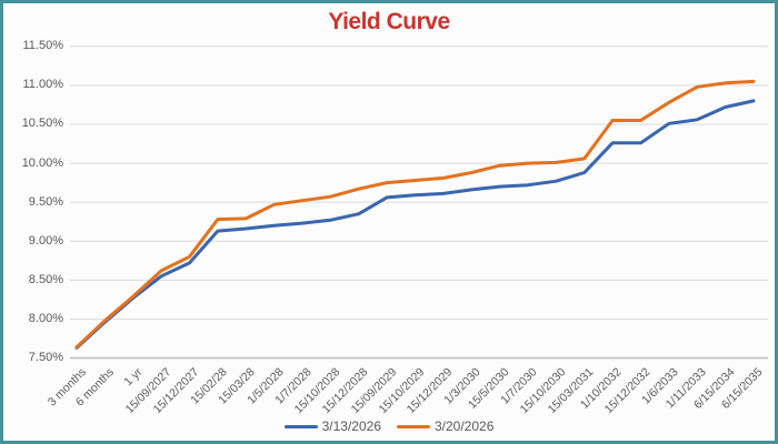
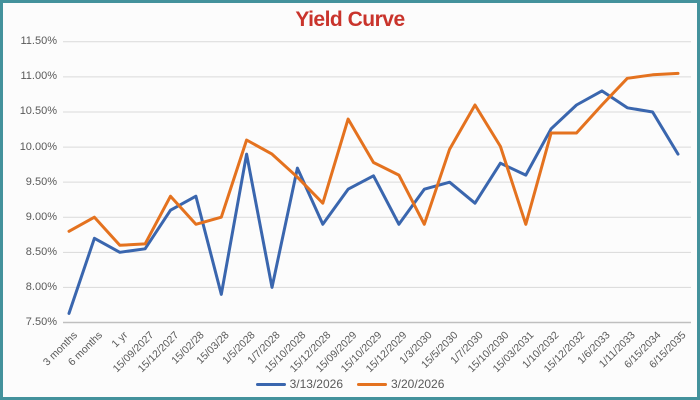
3/20/2026/3 months: 7.6% -> 8.8%
3/13/2026/6 months: 8.0% -> 8.7%
3/20/2026/6 months: 8.0% -> 9.0%
3/13/2026/1 yr: 8.3% -> 8.5%
3/20/2026/1 yr: 8.3% -> 8.6%
3/13/2026/15/12/2027: 8.7% -> 9.1%
3/20/2026/15/12/2027: 8.8% -> 9.3%
3/13/2026/15/02/28: 9.1% -> 9.3%
3/20/2026/15/02/28: 9.3% -> 8.9%
3/13/2026/15/03/28: 9.2% -> 7.9%
3/20/2026/15/03/28: 9.3% -> 9.0%
3/13/2026/1/5/2028: 9.2% -> 9.9%
3/20/2026/1/5/2028: 9.5% -> 10.1%
3/13/2026/1/7/2028: 9.2% -> 8.0%
3/20/2026/1/7/2028: 9.5% -> 9.9%
3/13/2026/15/10/2028: 9.3% -> 9.7%
3/13/2026/15/12/2028: 9.3% -> 8.9%
3/20/2026/15/12/2028: 9.7% -> 9.2%
3/13/2026/15/09/2029: 9.6% -> 9.4%
3/20/2026/15/09/2029: 9.8% -> 10.4%
3/13/2026/15/12/2029: 9.6% -> 8.9%
3/20/2026/15/12/2029: 9.8% -> 9.6%
3/13/2026/1/3/2030: 9.7% -> 9.4%
3/20/2026/1/3/2030: 9.9% -> 8.9%
3/13/2026/15/5/2030: 9.7% -> 9.5%
3/13/2026/1/7/2030: 9.7% -> 9.2%
3/20/2026/1/7/2030: 10.0% -> 10.6%
3/13/2026/15/03/2031: 9.9% -> 9.6%
3/20/2026/15/03/2031: 10.1% -> 8.9%
3/20/2026/1/10/2032: 10.6% -> 10.2%
3/13/2026/15/12/2032: 10.3% -> 10.6%
3/20/2026/15/12/2032: 10.6% -> 10.2%
3/13/2026/1/6/2033: 10.5% -> 10.8%
3/20/2026/1/6/2033: 10.8% -> 10.6%
3/13/2026/6/15/2034: 10.7% -> 10.5%
3/13/2026/6/15/2035: 10.8% -> 9.9%
